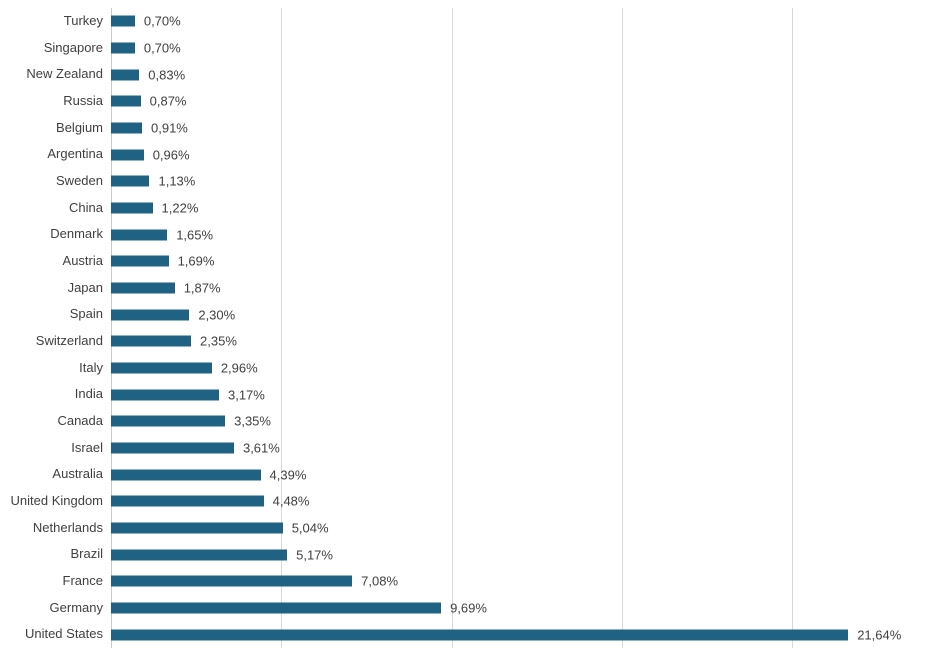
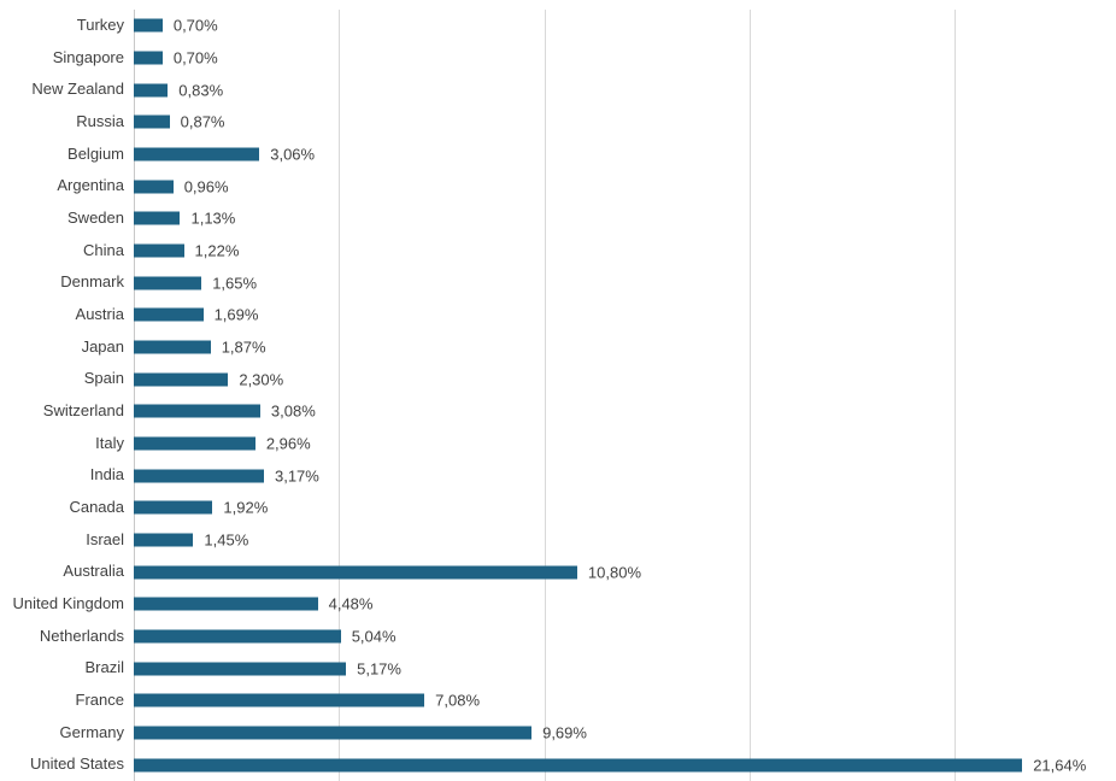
Belgium: 0,91% -> 3,06%
Switzerland: 2,35% -> 3,08%
Canada: 3,35% -> 1,92%
Israel: 3,61% -> 1,45%
Australia: 4,39% -> 10,80%
